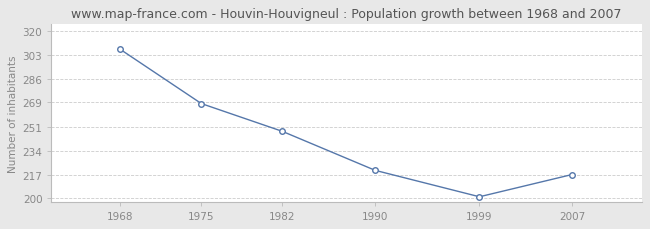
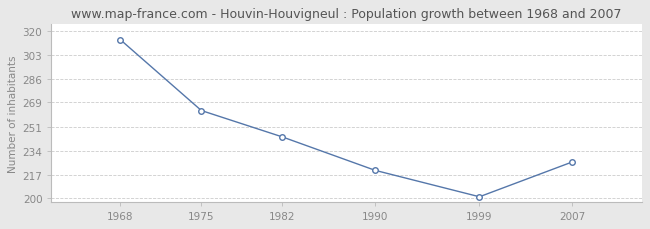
1968: 307 -> 314
1975: 268 -> 263
1982: 248 -> 244
2007: 217 -> 226
